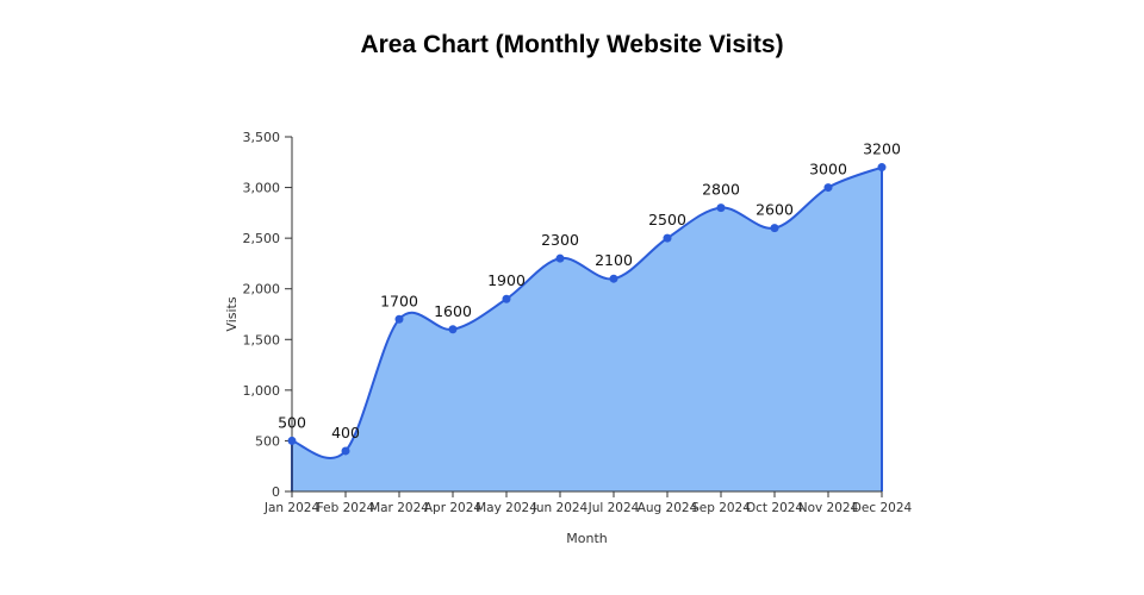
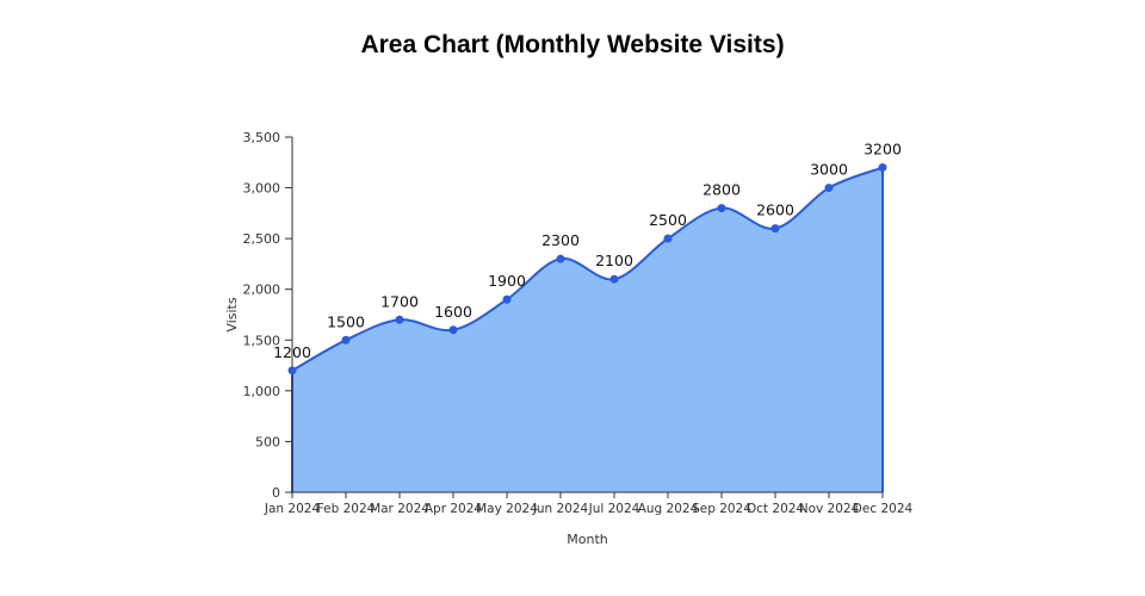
Jan 2024: 500 -> 1200
Feb 2024: 400 -> 1500
